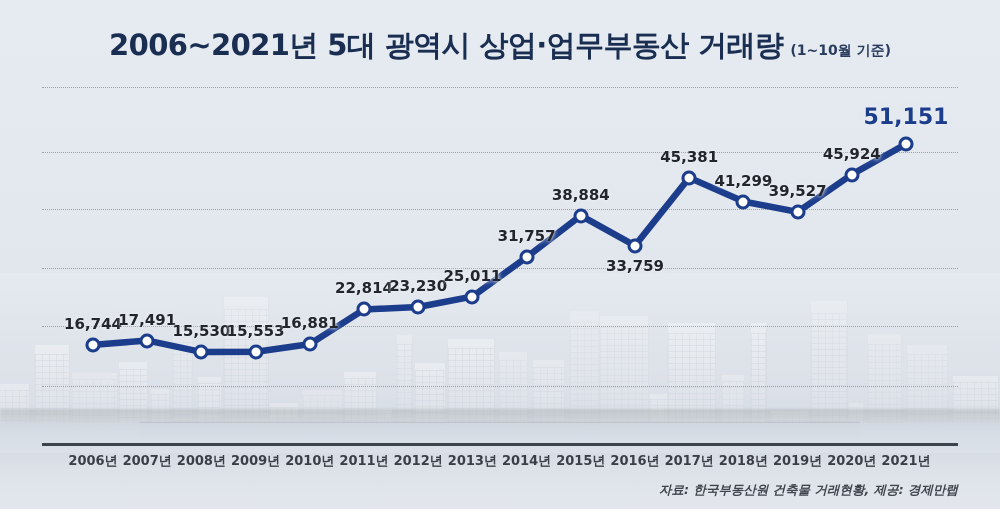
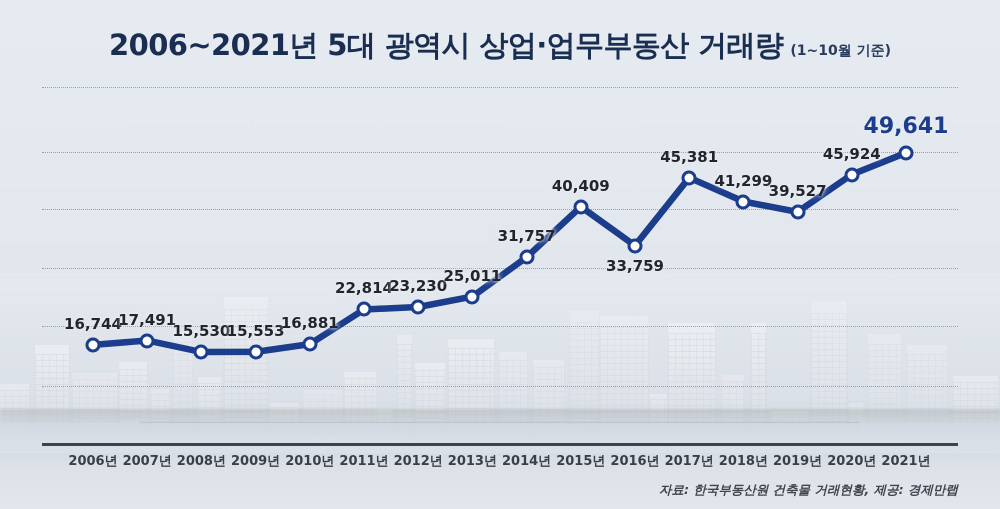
2015년: 38,884 -> 40,409
2021년: 51,151 -> 49,641
